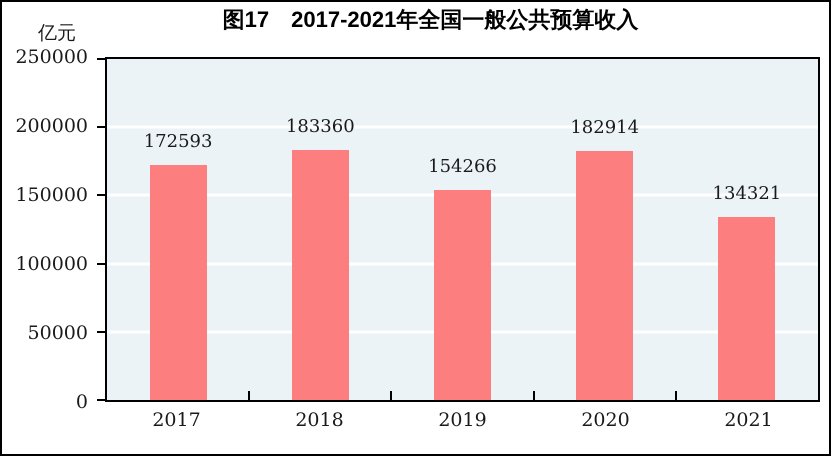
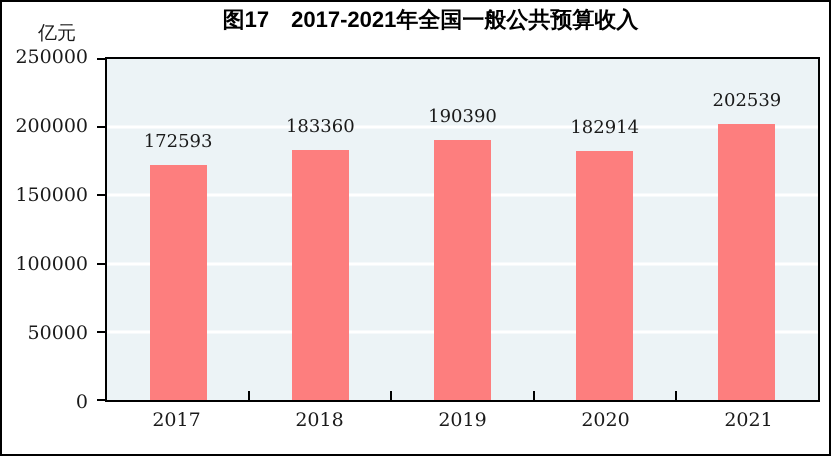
2019: 154266 -> 190390
2021: 134321 -> 202539
